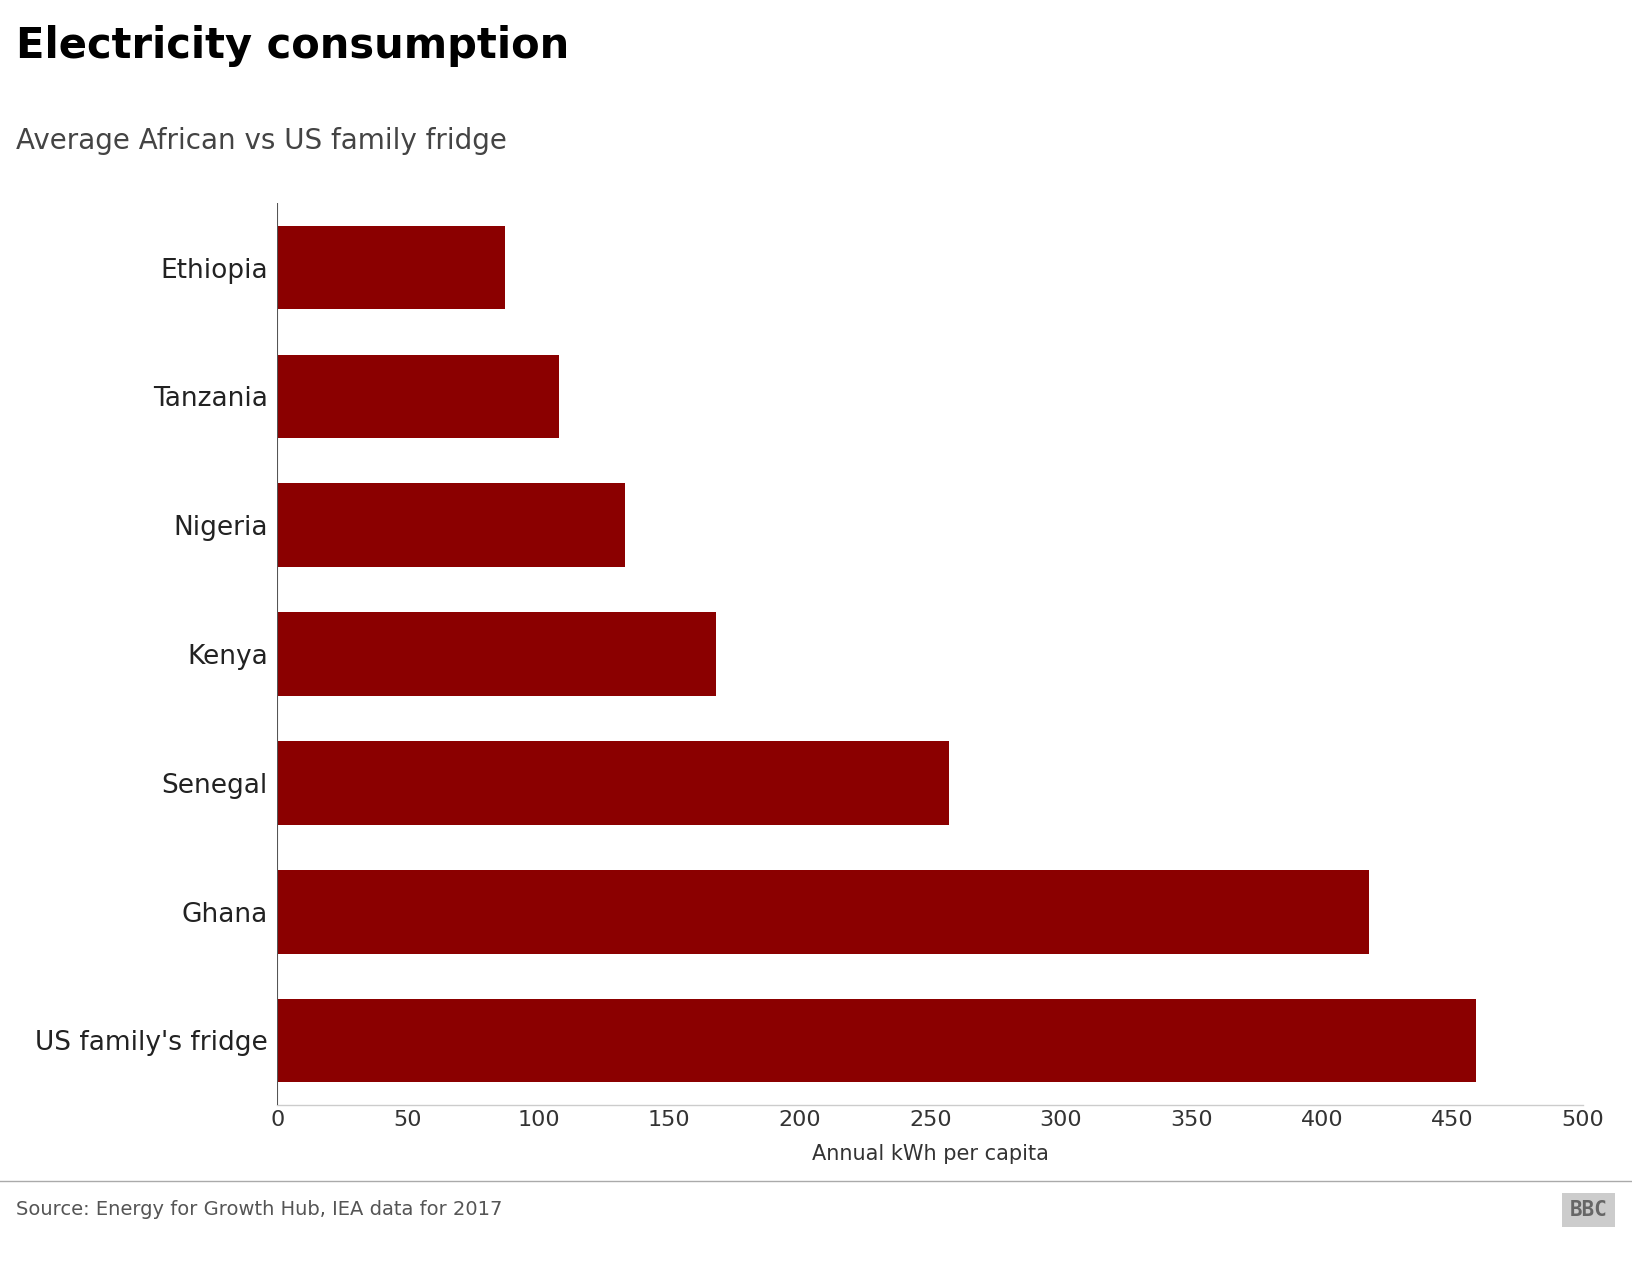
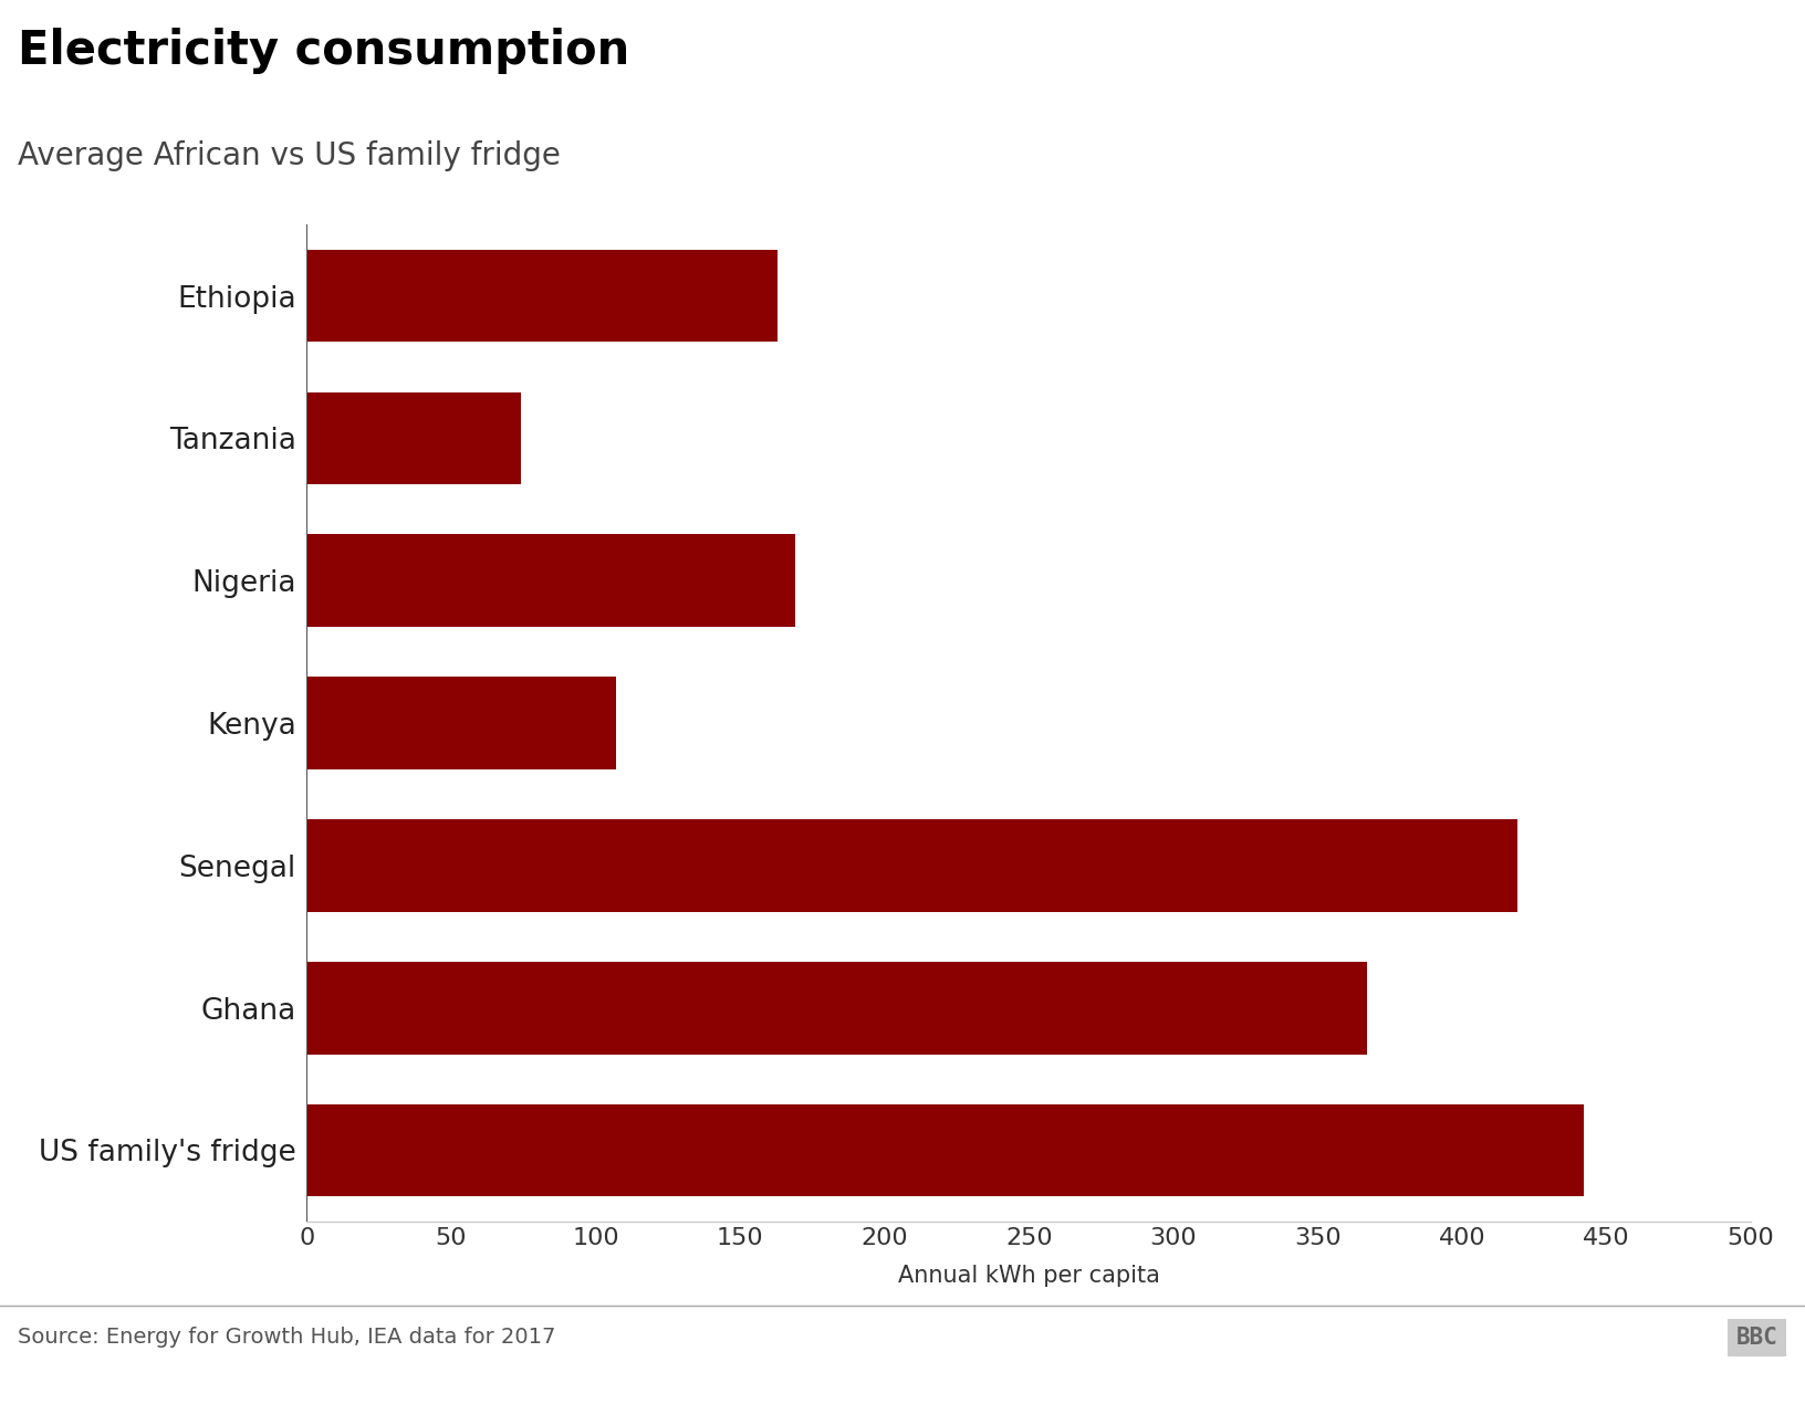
Ethiopia: 87 -> 163
Tanzania: 108 -> 74
Nigeria: 133 -> 169
Kenya: 168 -> 107
Senegal: 257 -> 419
Ghana: 418 -> 367
US family's fridge: 459 -> 442
